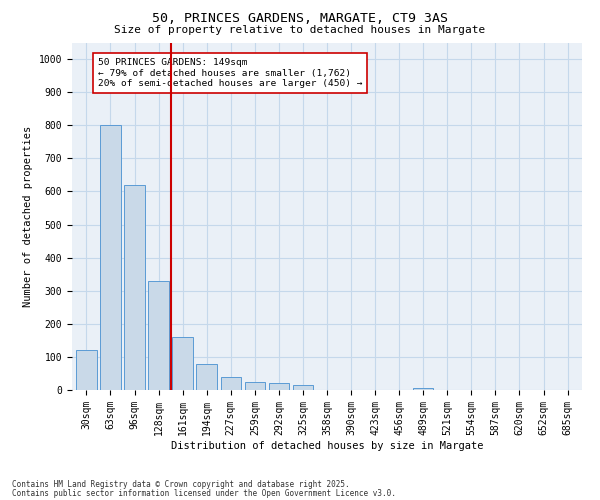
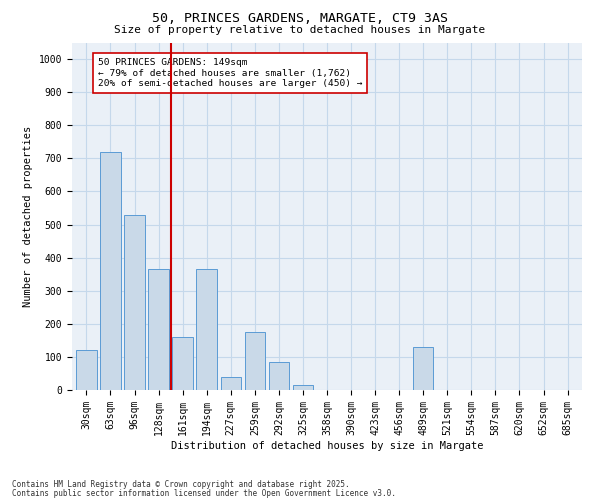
63sqm: 800 -> 720
96sqm: 620 -> 530
128sqm: 330 -> 365
194sqm: 80 -> 365
259sqm: 25 -> 175
292sqm: 22 -> 85
489sqm: 5 -> 130
